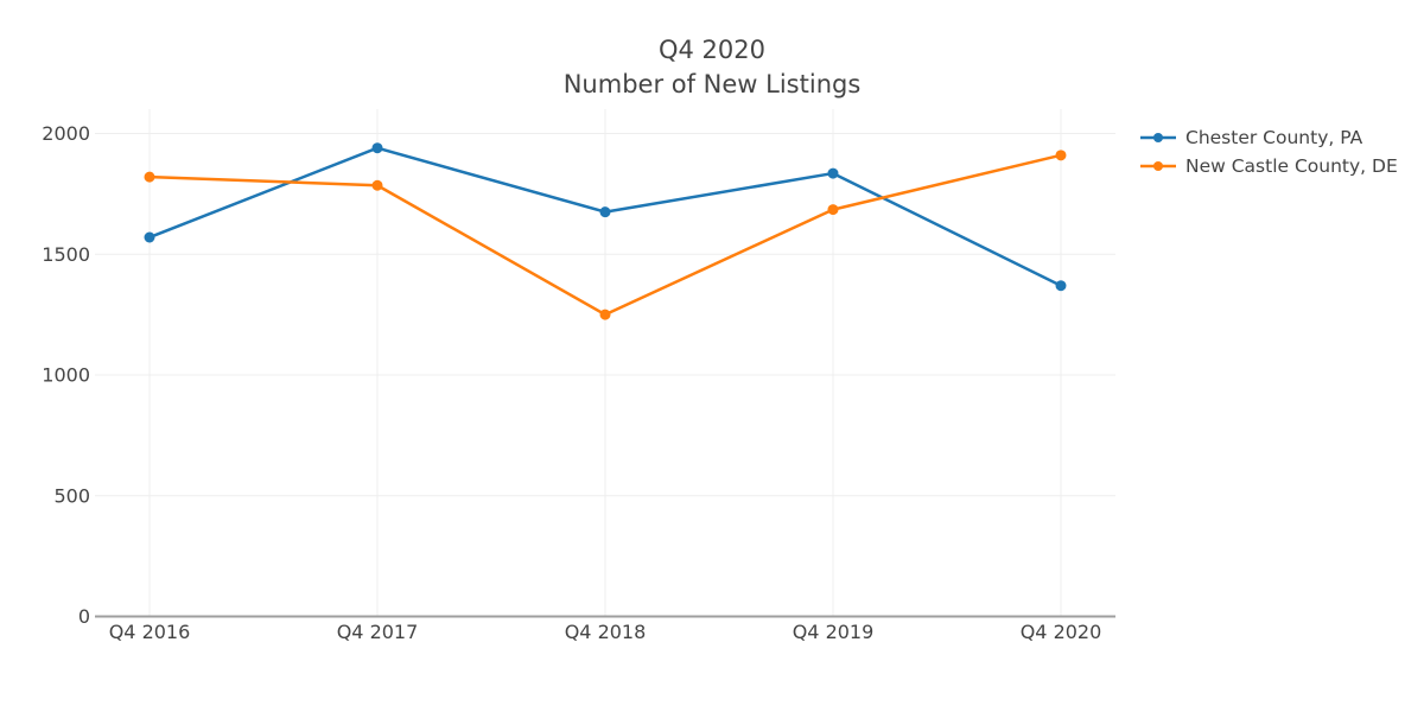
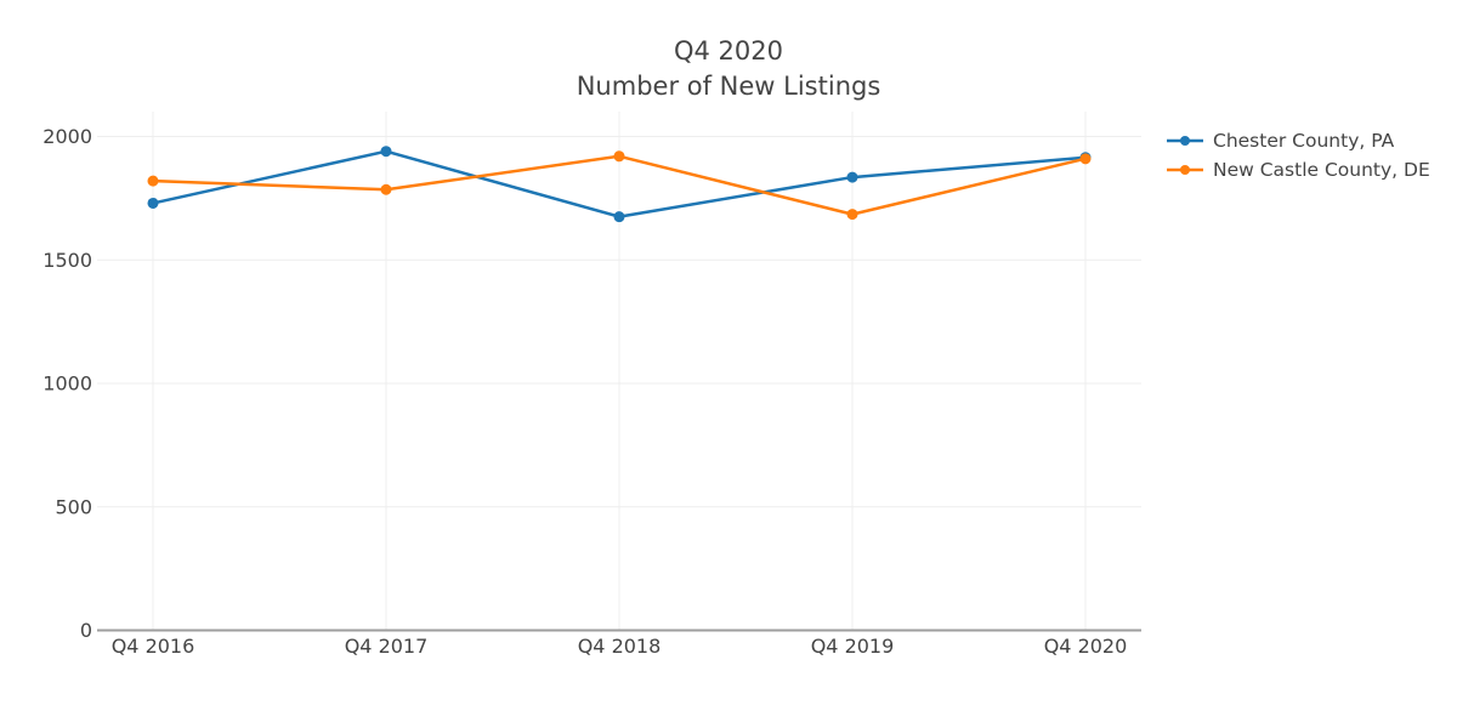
Chester County, PA/Q4 2016: 1570 -> 1730
New Castle County, DE/Q4 2018: 1250 -> 1920
Chester County, PA/Q4 2020: 1370 -> 1920
